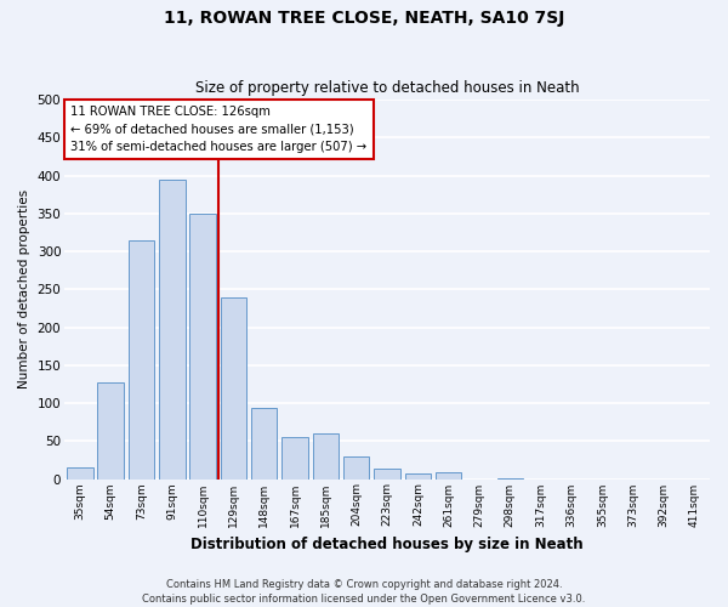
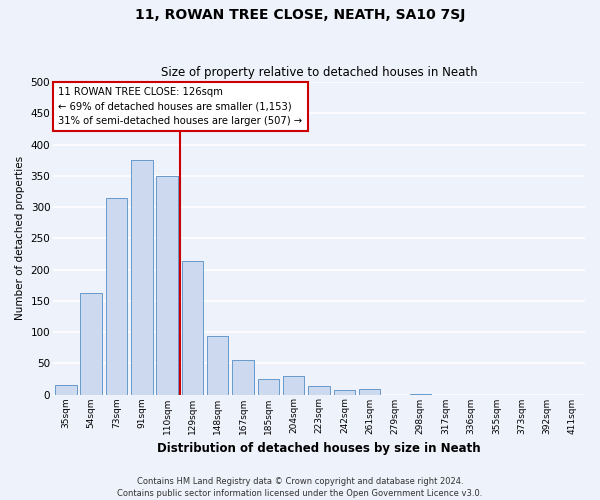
54sqm: 128 -> 163
91sqm: 394 -> 376
129sqm: 240 -> 214
185sqm: 60 -> 25
